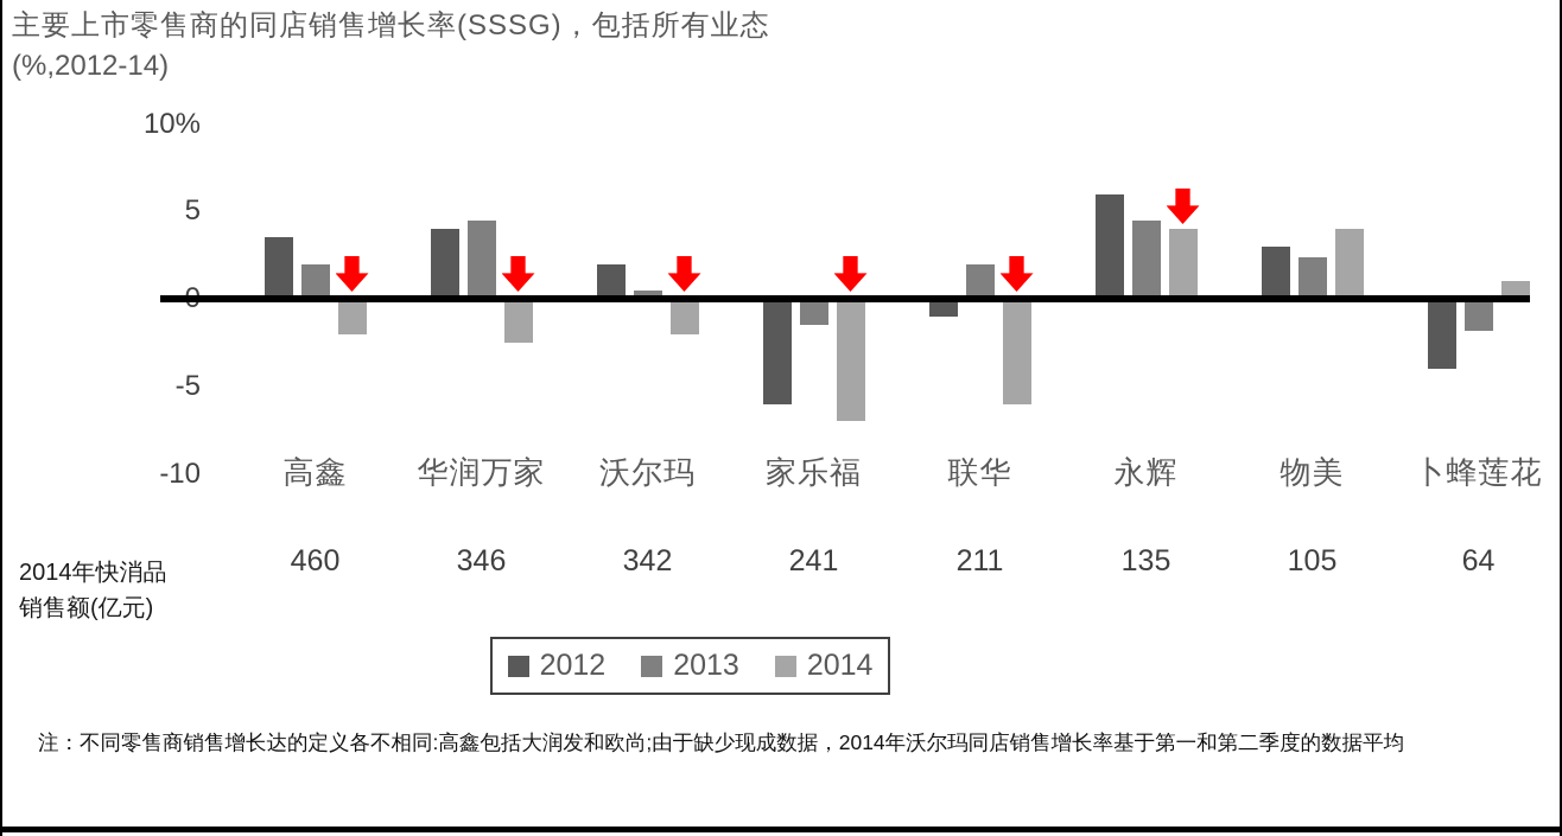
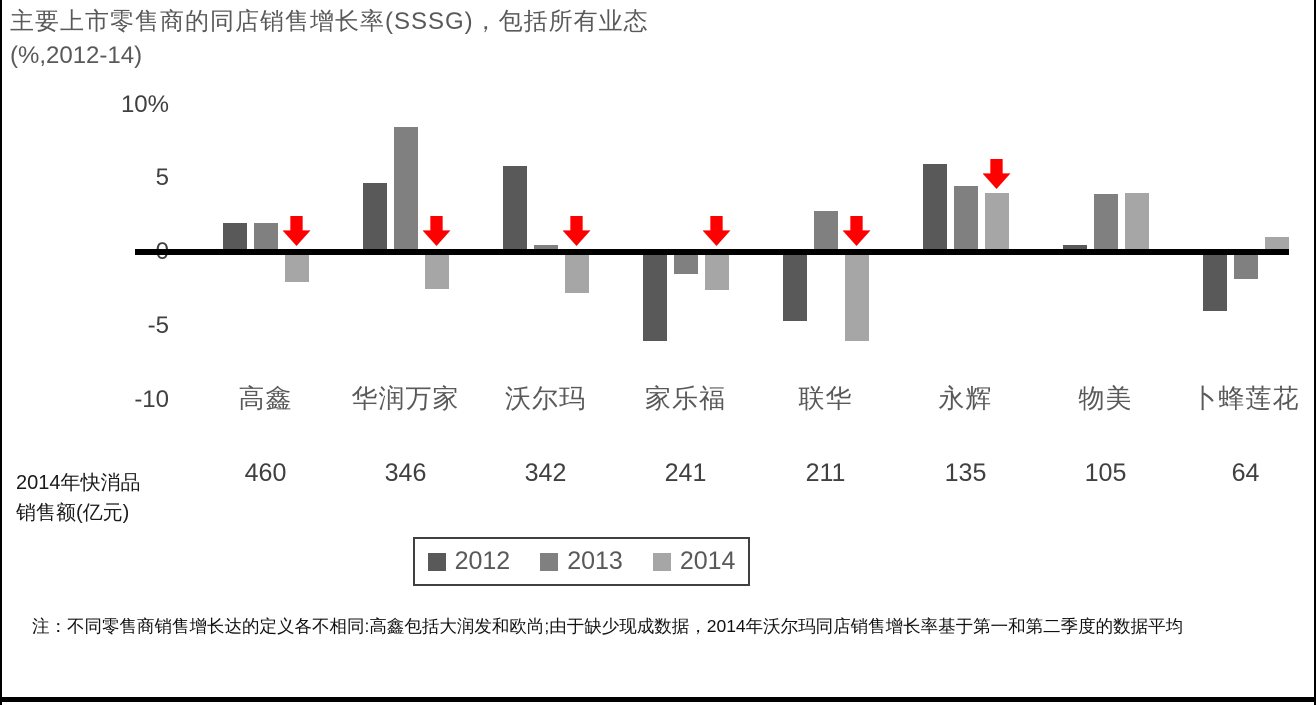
2012/高鑫: 3.5% -> 2.0%
2012/华润万家: 4.0% -> 4.7%
2013/华润万家: 4.5% -> 8.5%
2012/沃尔玛: 2.0% -> 5.8%
2014/沃尔玛: -2.0% -> -2.8%
2014/家乐福: -7.0% -> -2.6%
2012/联华: -1.0% -> -4.7%
2013/联华: 2.0% -> 2.8%
2012/物美: 3.0% -> 0.5%
2013/物美: 2.4% -> 3.9%
